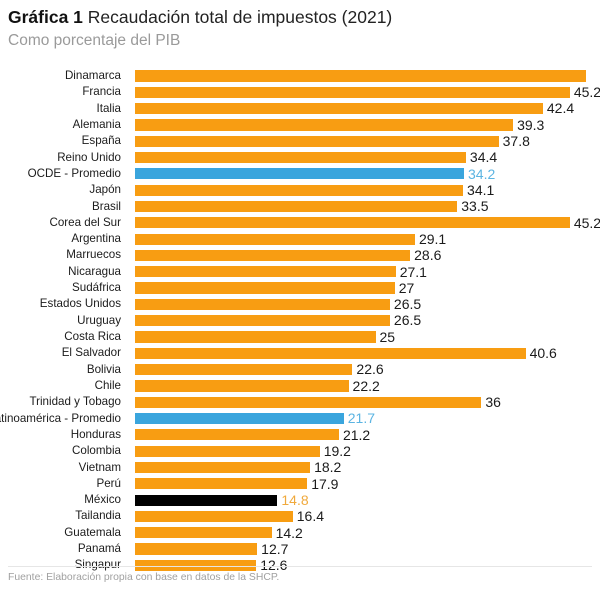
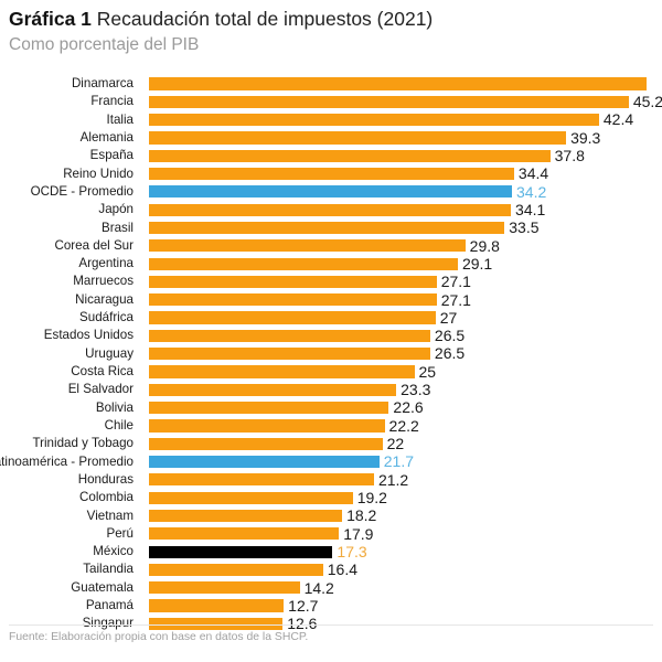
Corea del Sur: 45.2 -> 29.8
Marruecos: 28.6 -> 27.1
El Salvador: 40.6 -> 23.3
Trinidad y Tobago: 36 -> 22
México: 14.8 -> 17.3
